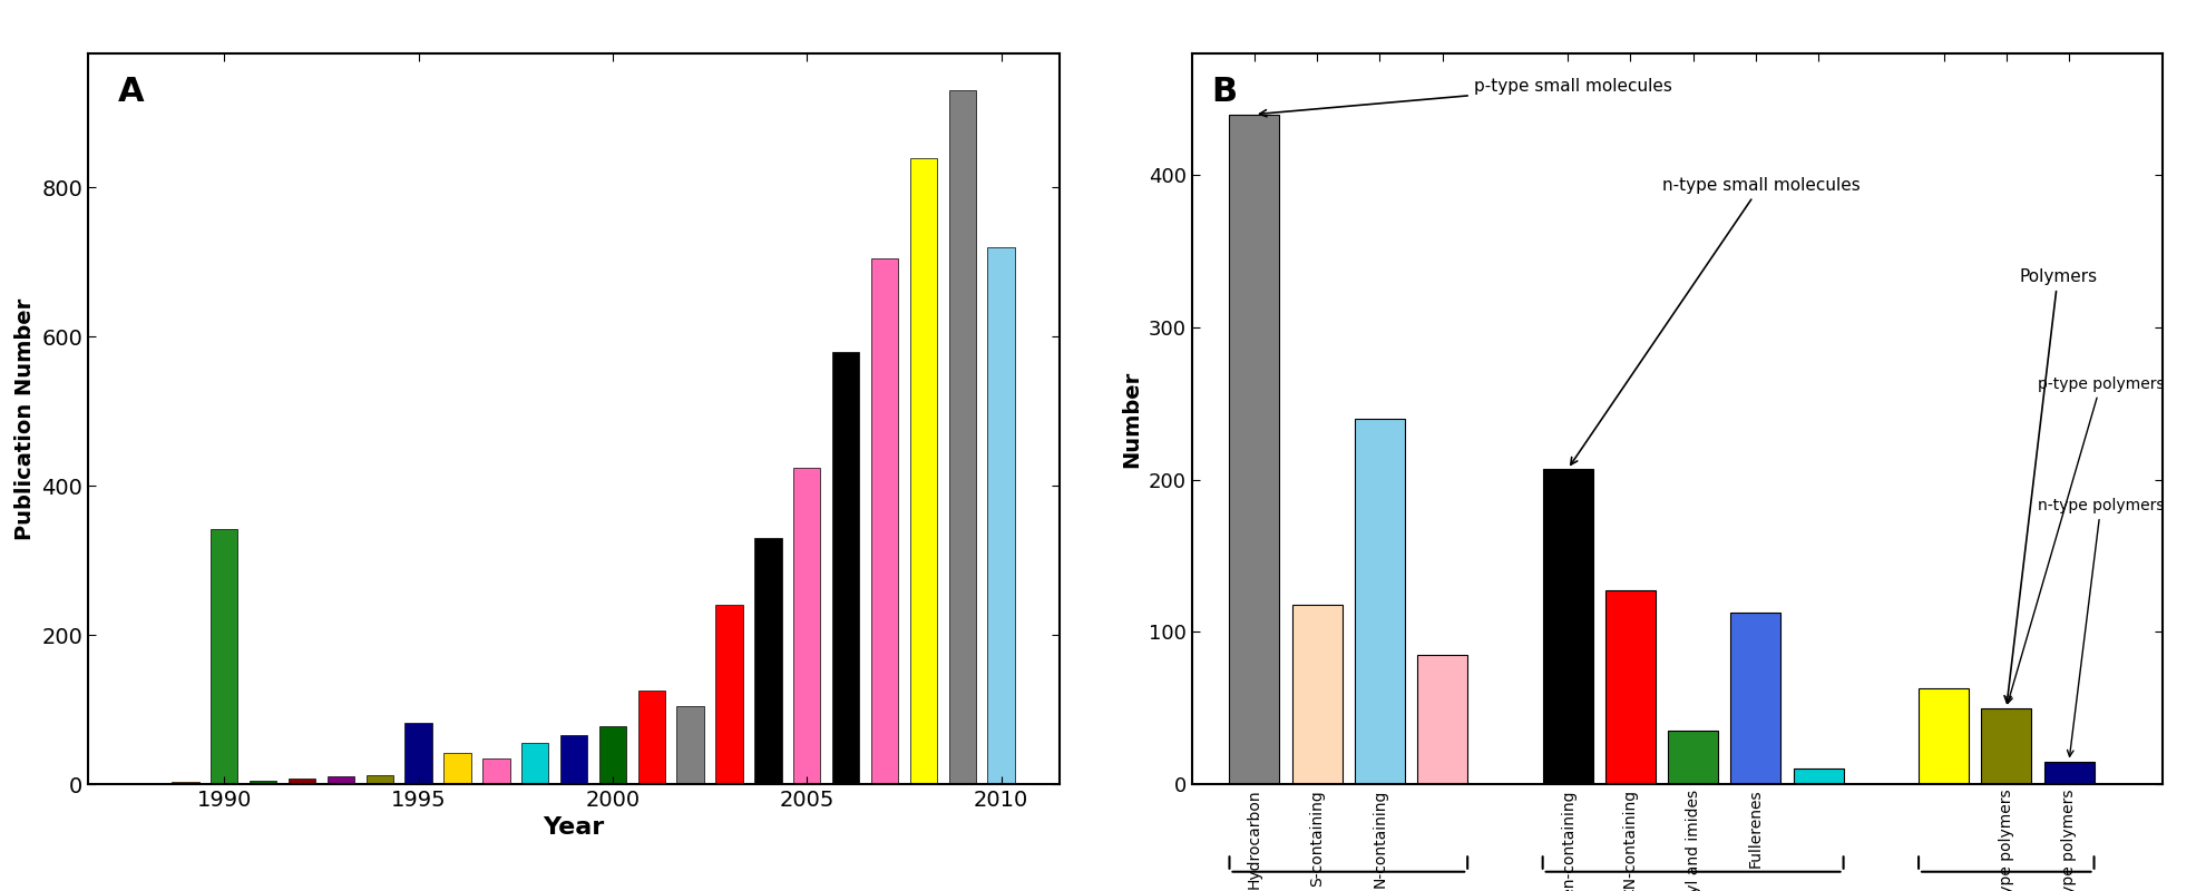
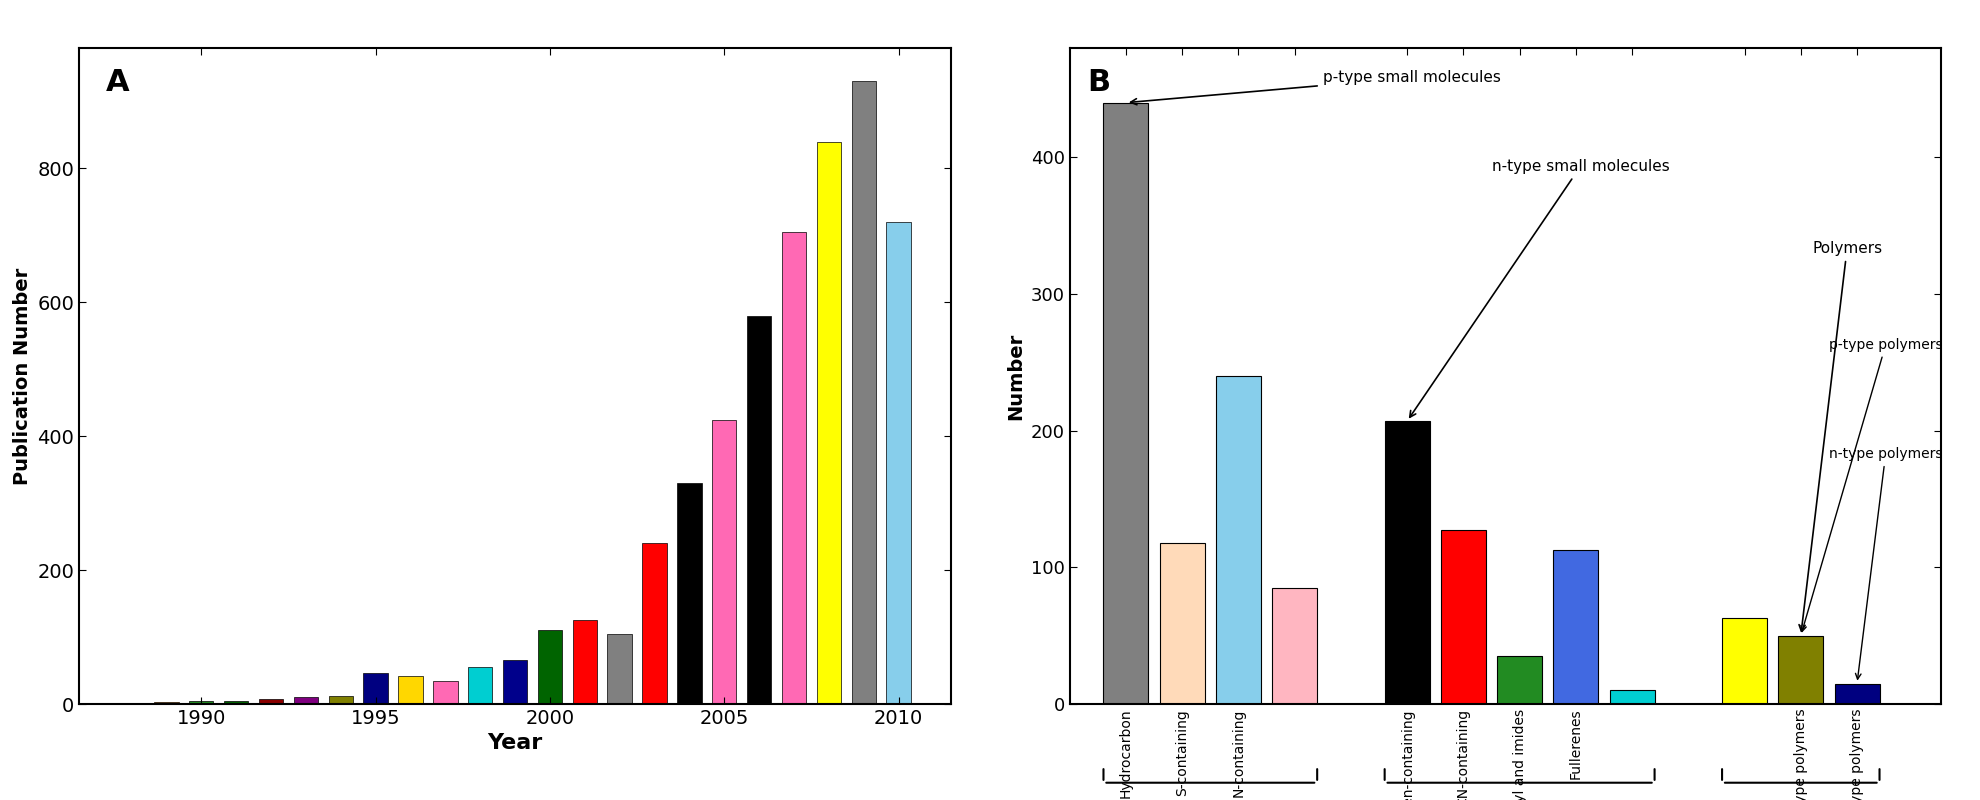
1990: 342 -> 5
1995: 82 -> 47
2000: 78 -> 110
